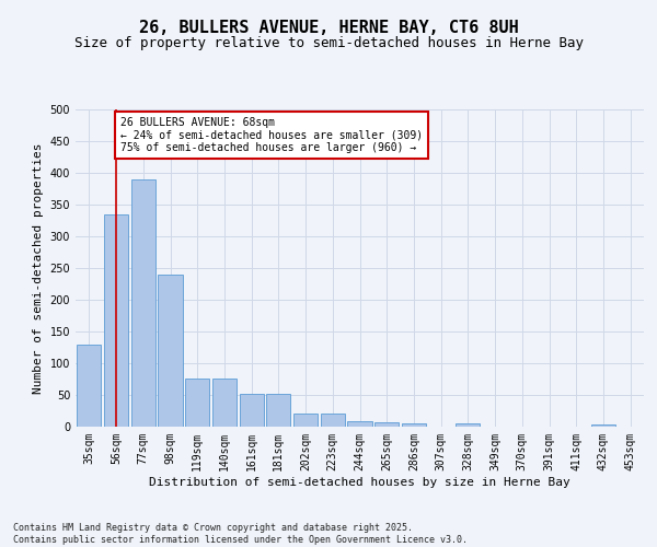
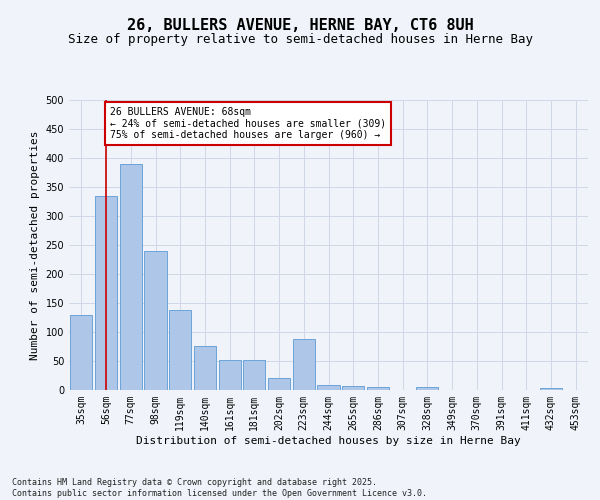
119sqm: 76 -> 138
223sqm: 20 -> 88
